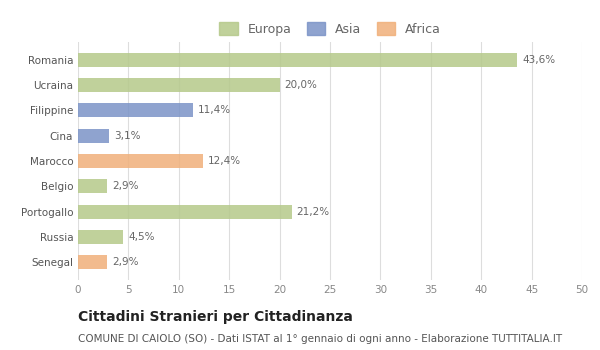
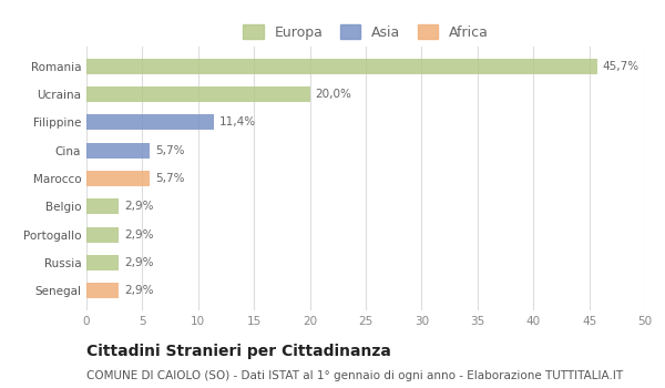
Romania: 43,6% -> 45,7%
Cina: 3,1% -> 5,7%
Marocco: 12,4% -> 5,7%
Portogallo: 21,2% -> 2,9%
Russia: 4,5% -> 2,9%
